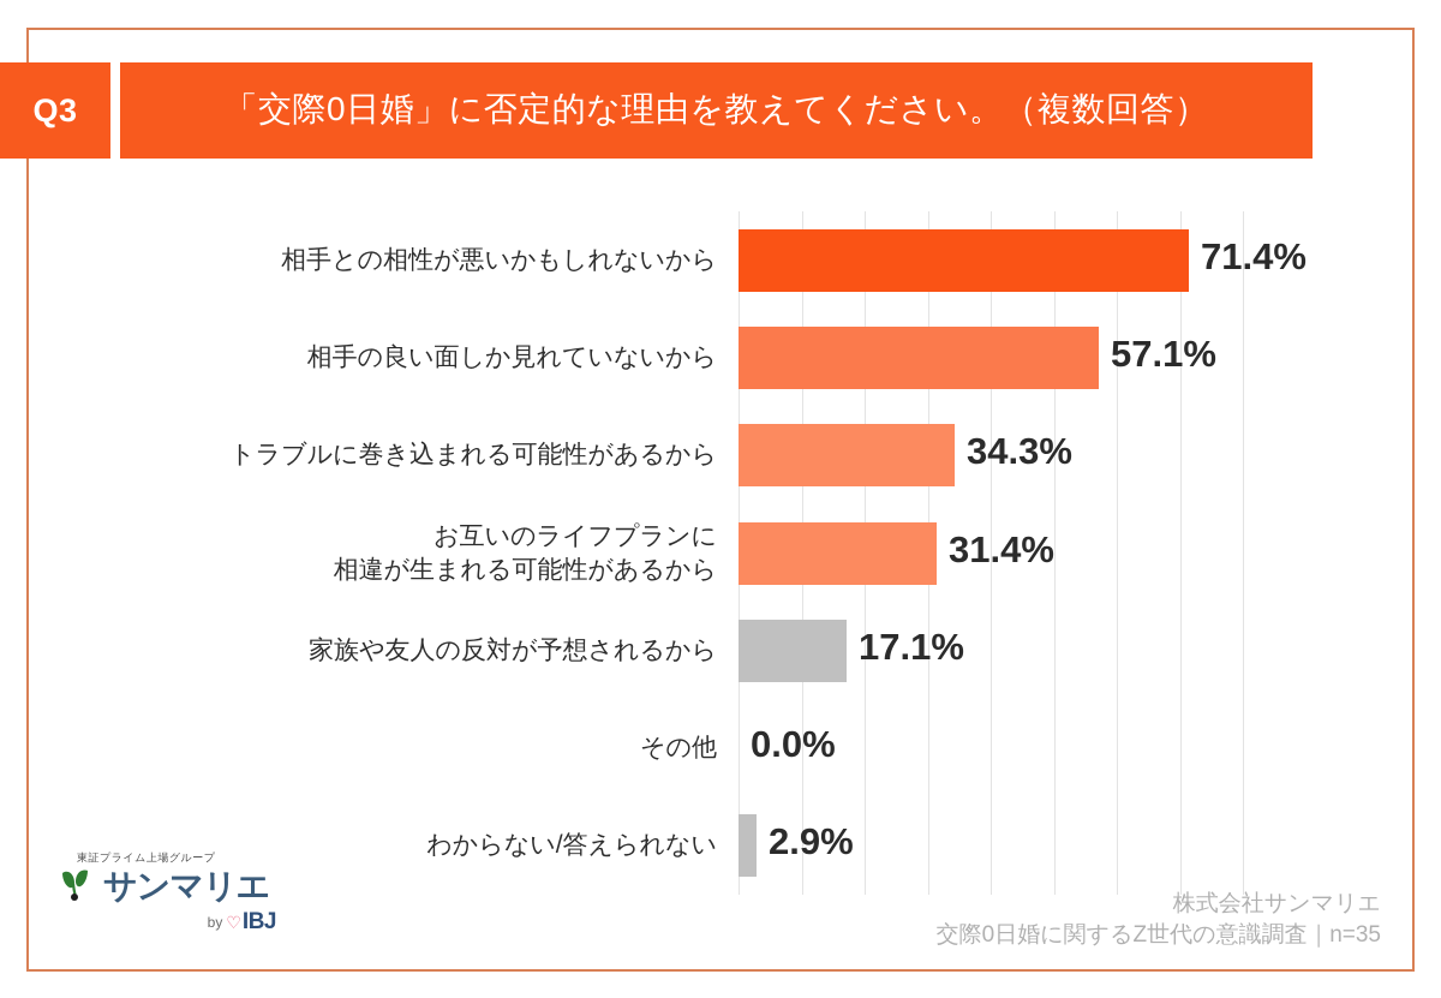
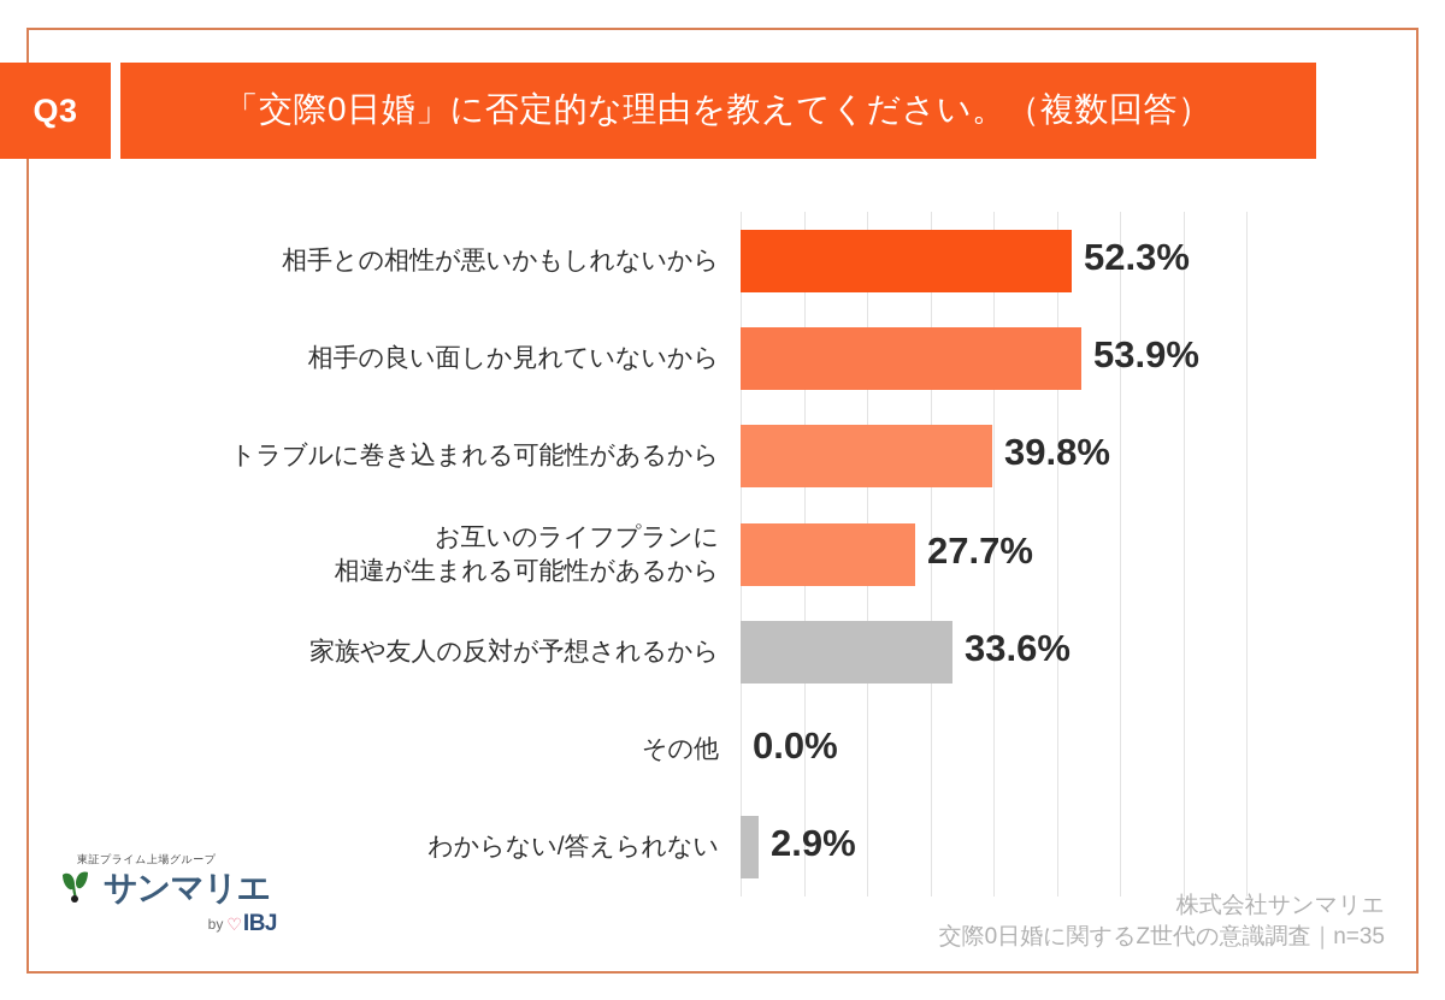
相手との相性が悪いかもしれないから: 71.4% -> 52.3%
相手の良い面しか見れていないから: 57.1% -> 53.9%
トラブルに巻き込まれる可能性があるから: 34.3% -> 39.8%
お互いのライフプランに 相違が生まれる可能性があるから: 31.4% -> 27.7%
家族や友人の反対が予想されるから: 17.1% -> 33.6%
